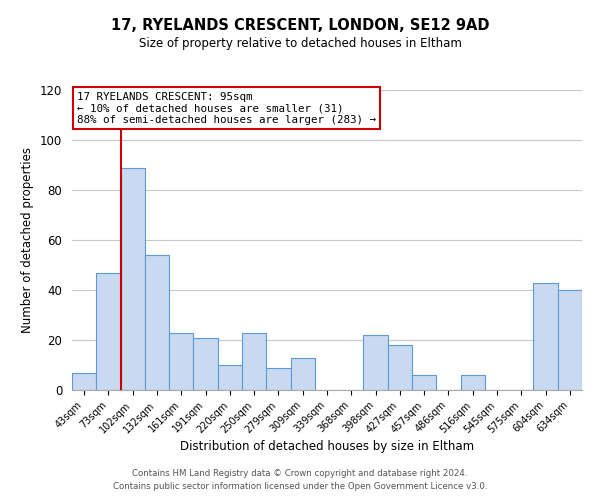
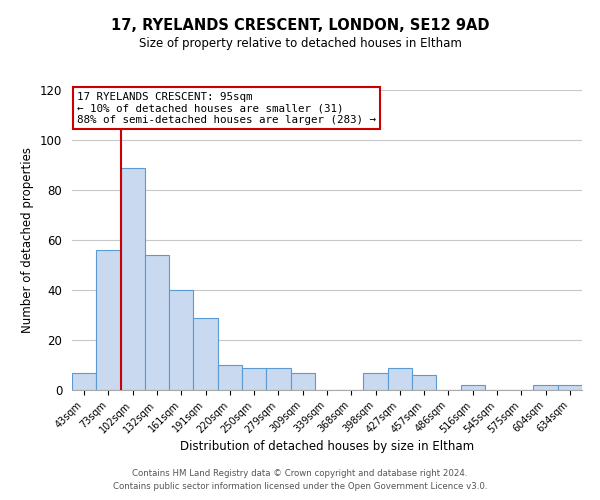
73sqm: 47 -> 56
161sqm: 23 -> 40
191sqm: 21 -> 29
250sqm: 23 -> 9
309sqm: 13 -> 7
398sqm: 22 -> 7
427sqm: 18 -> 9
516sqm: 6 -> 2
604sqm: 43 -> 2
634sqm: 40 -> 2
